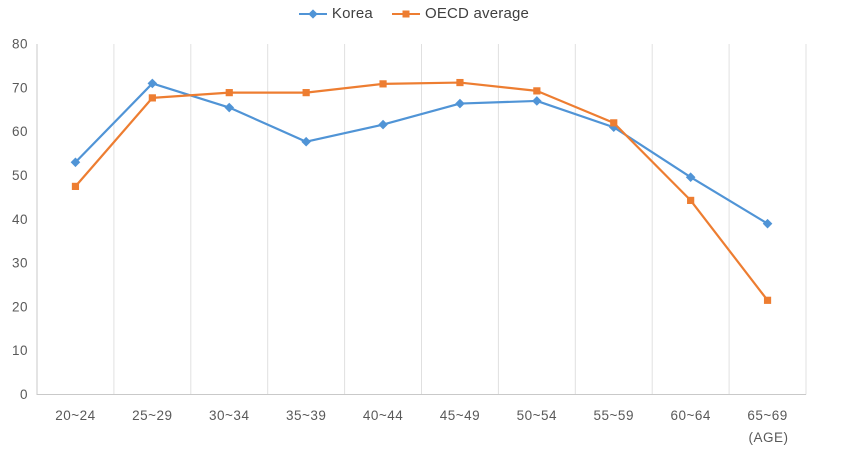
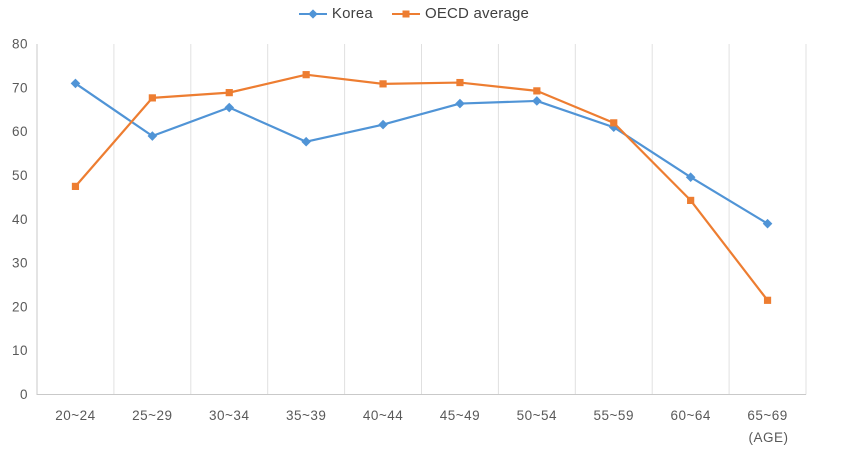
Korea/20~24: 53 -> 71
Korea/25~29: 71 -> 59
OECD average/35~39: 69 -> 73
